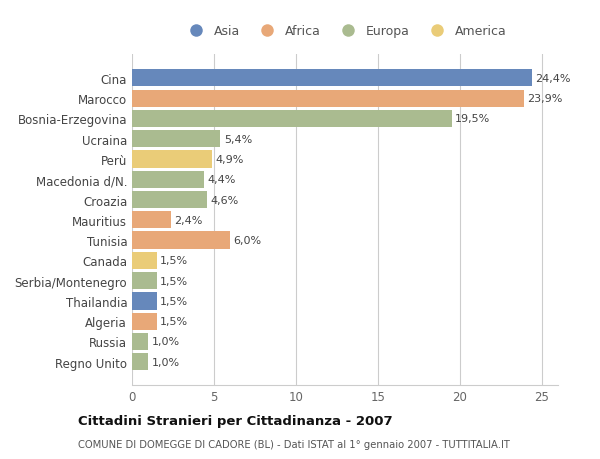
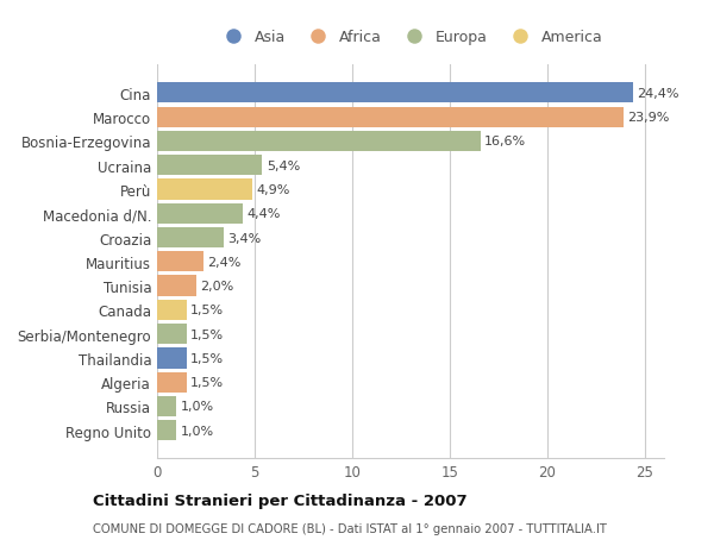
Bosnia-Erzegovina: 19,5% -> 16,6%
Croazia: 4,6% -> 3,4%
Tunisia: 6,0% -> 2,0%
